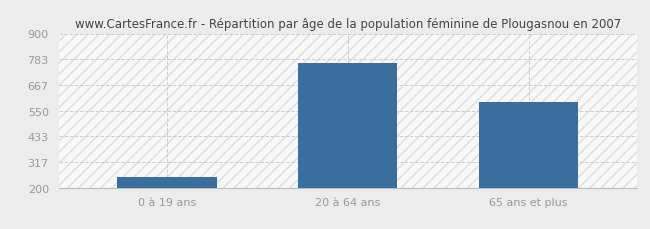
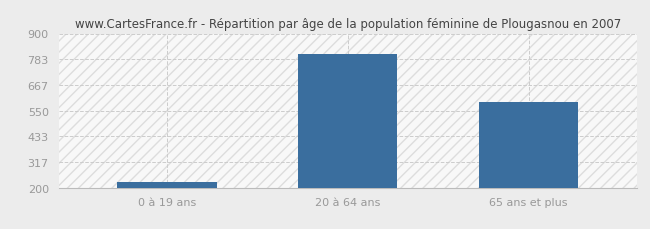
0 à 19 ans: 250 -> 224
20 à 64 ans: 765 -> 806
